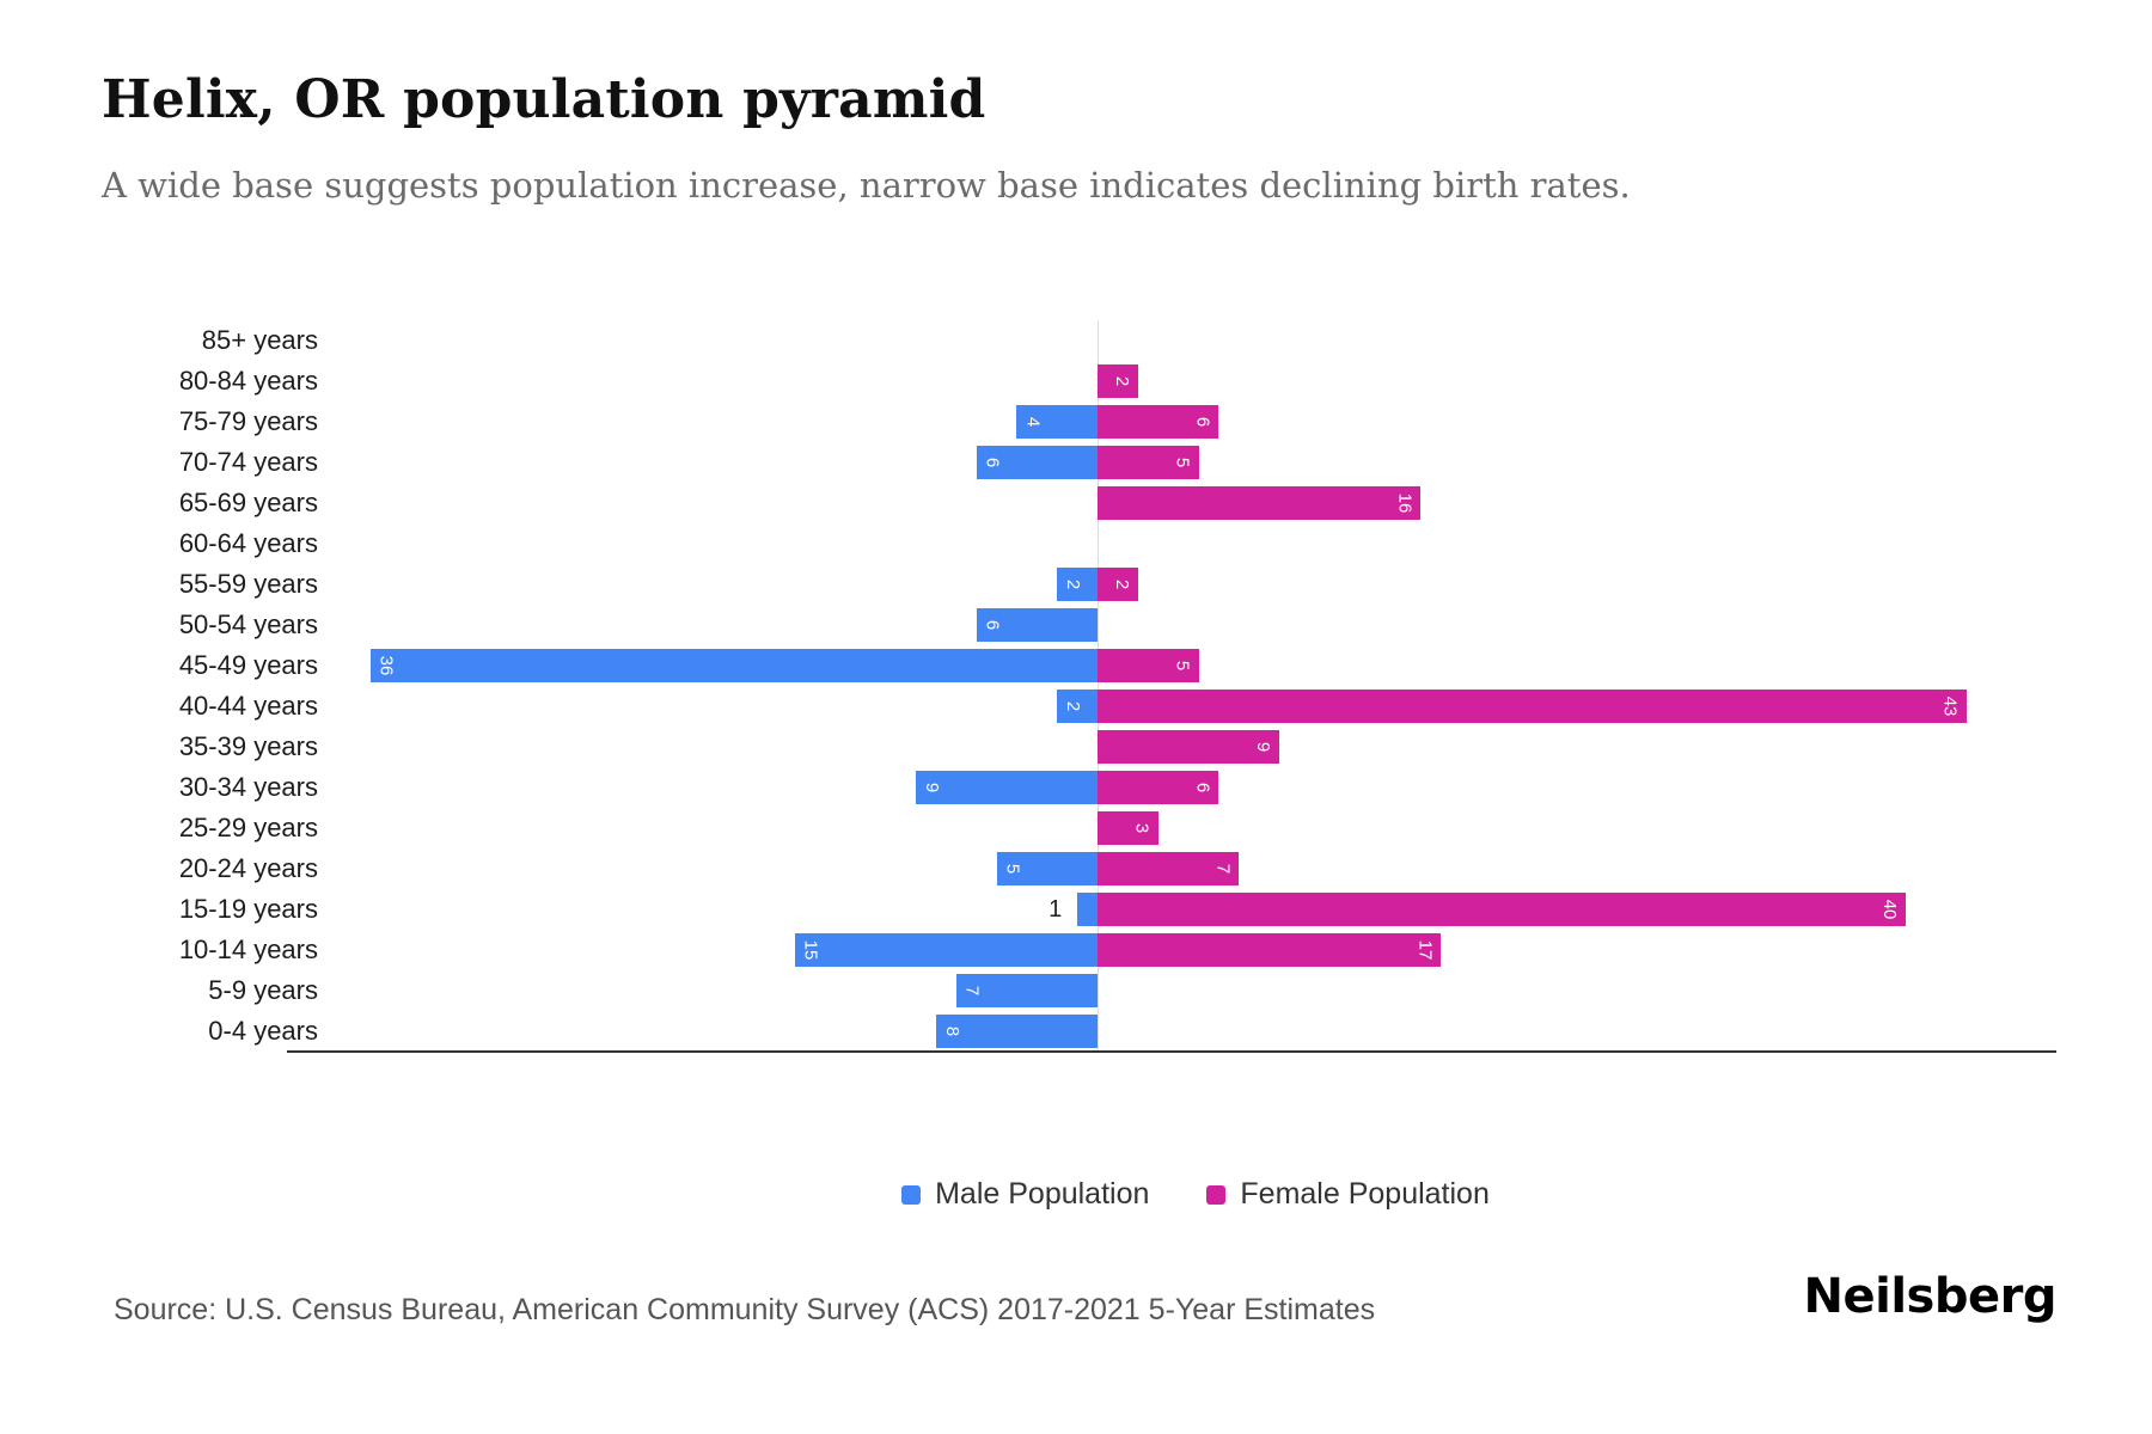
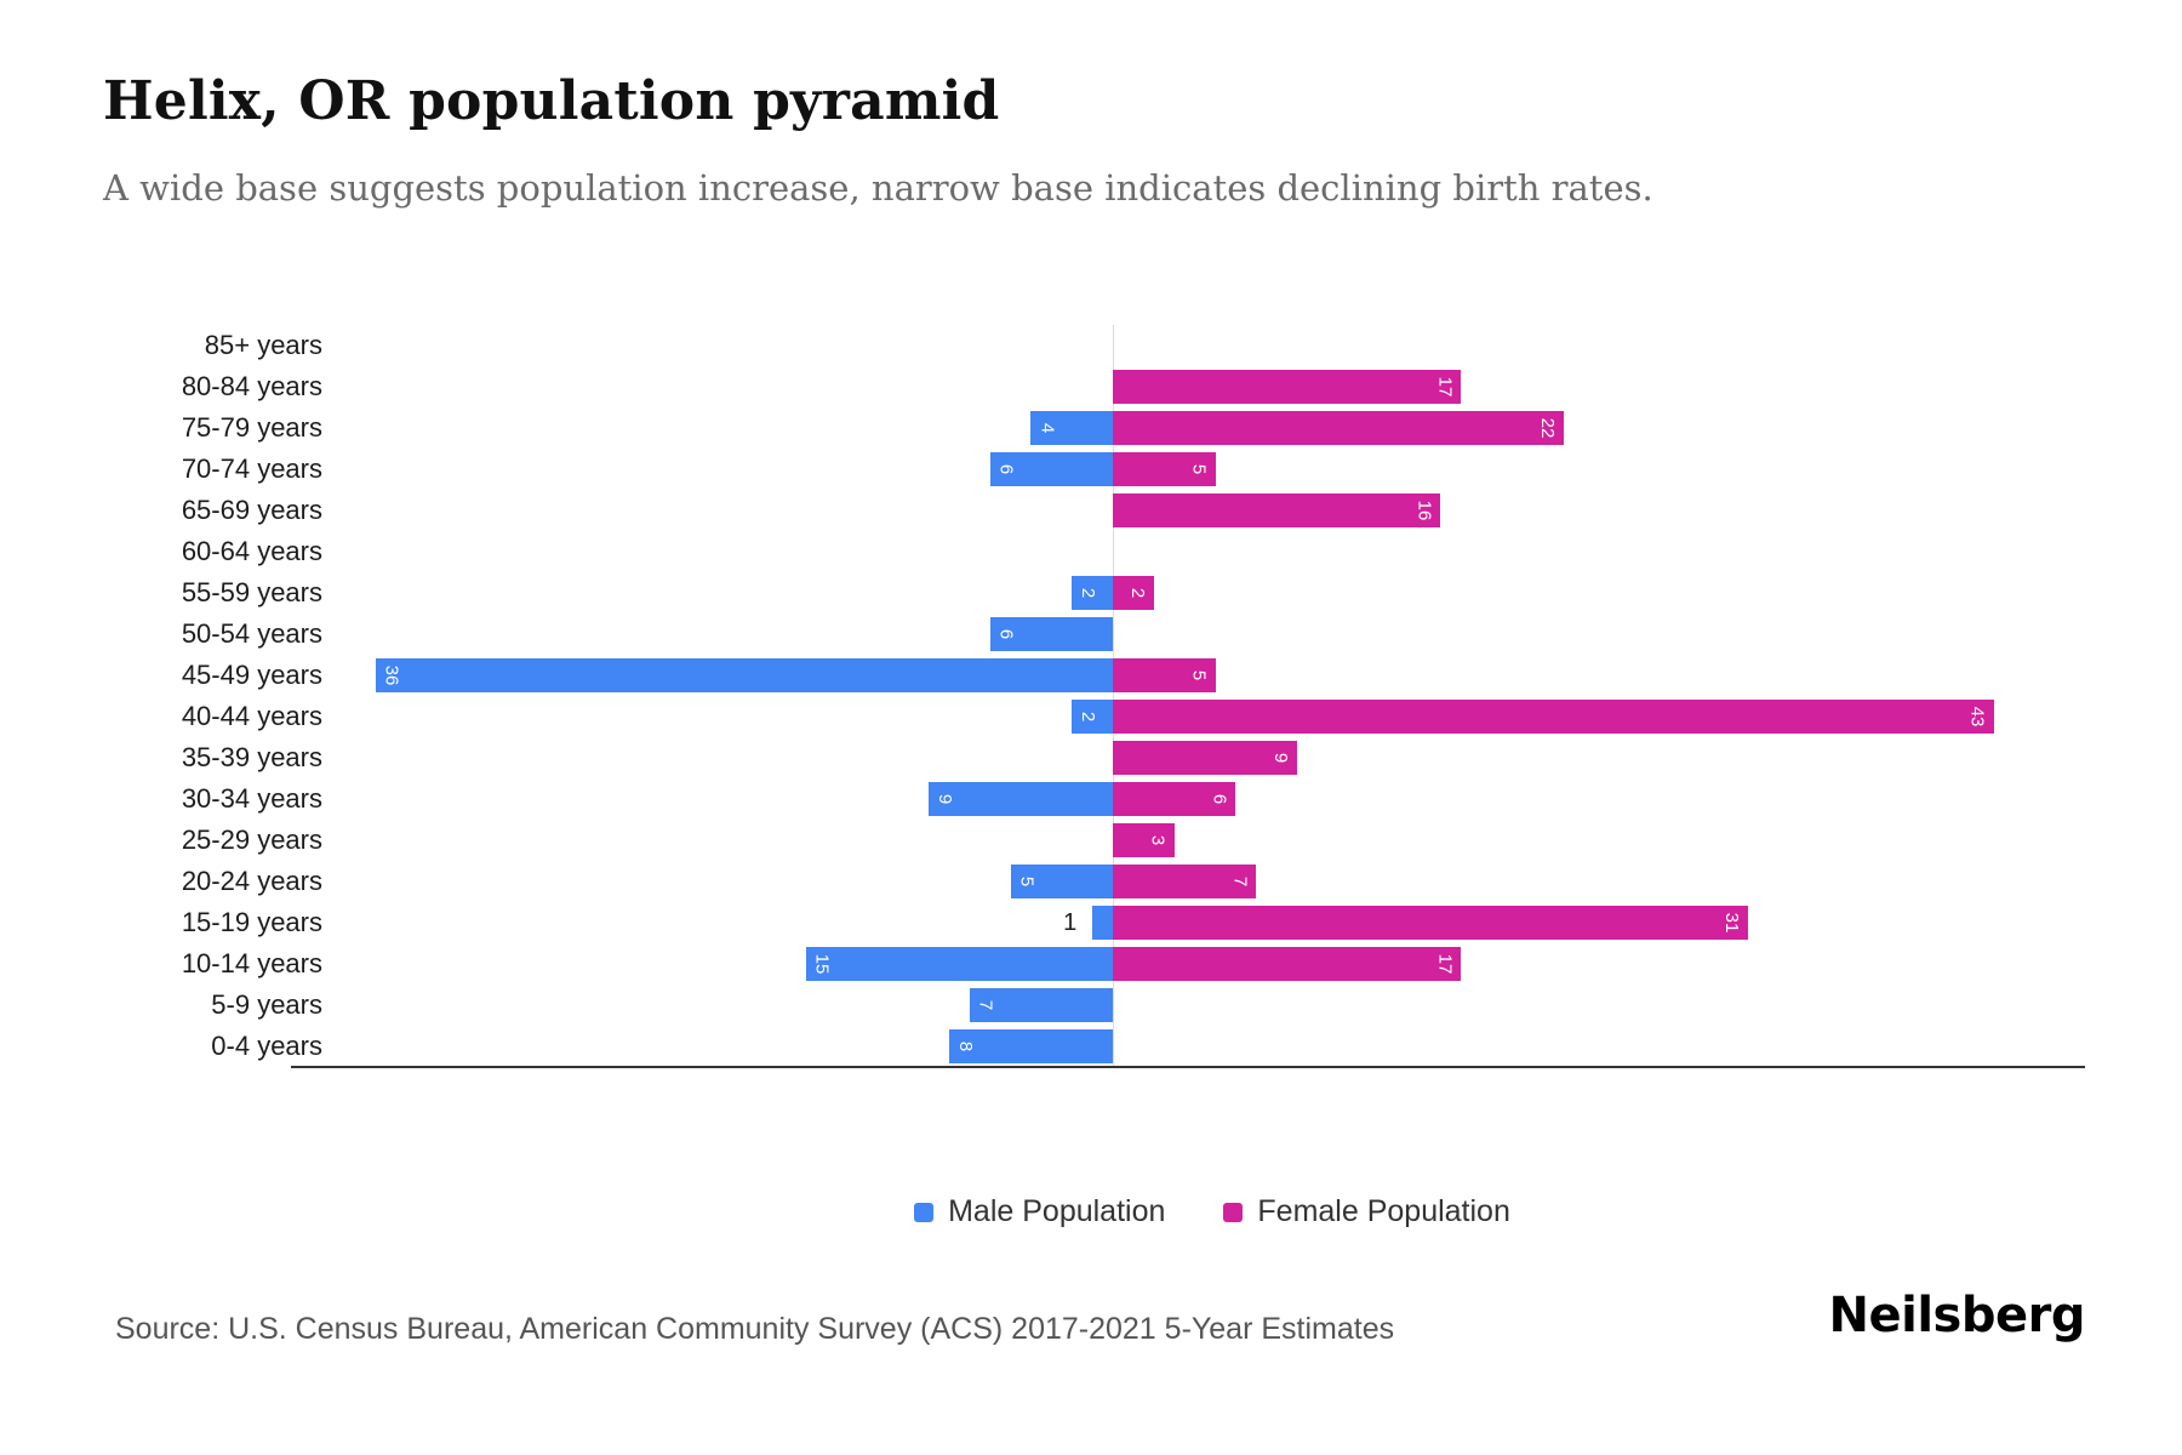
Female Population/80-84 years: 2 -> 17
Female Population/75-79 years: 6 -> 22
Female Population/15-19 years: 40 -> 31
